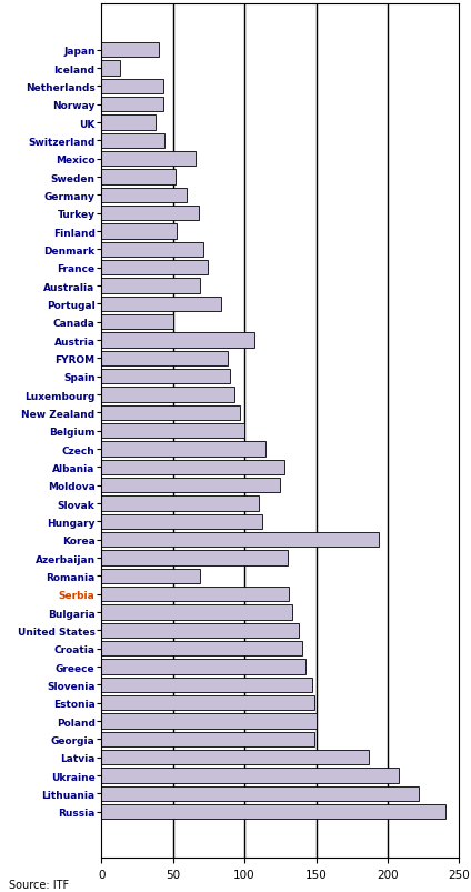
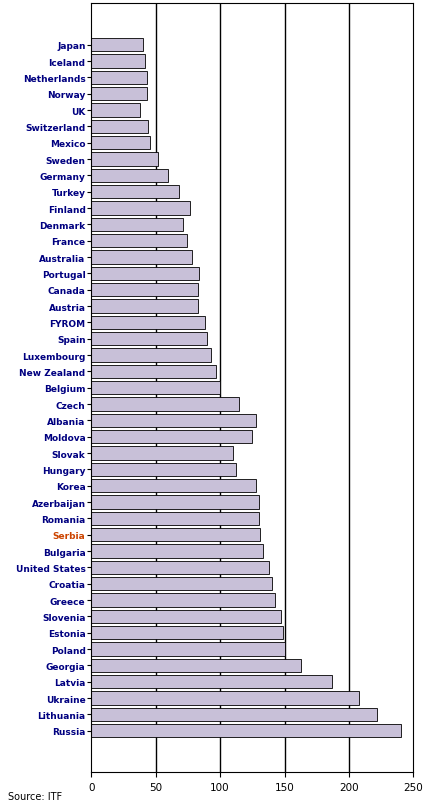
Iceland: 13 -> 42
Mexico: 66 -> 46
Finland: 53 -> 77
Australia: 69 -> 78
Canada: 50 -> 83
Austria: 107 -> 83
Korea: 194 -> 128
Romania: 69 -> 130
Georgia: 149 -> 163
